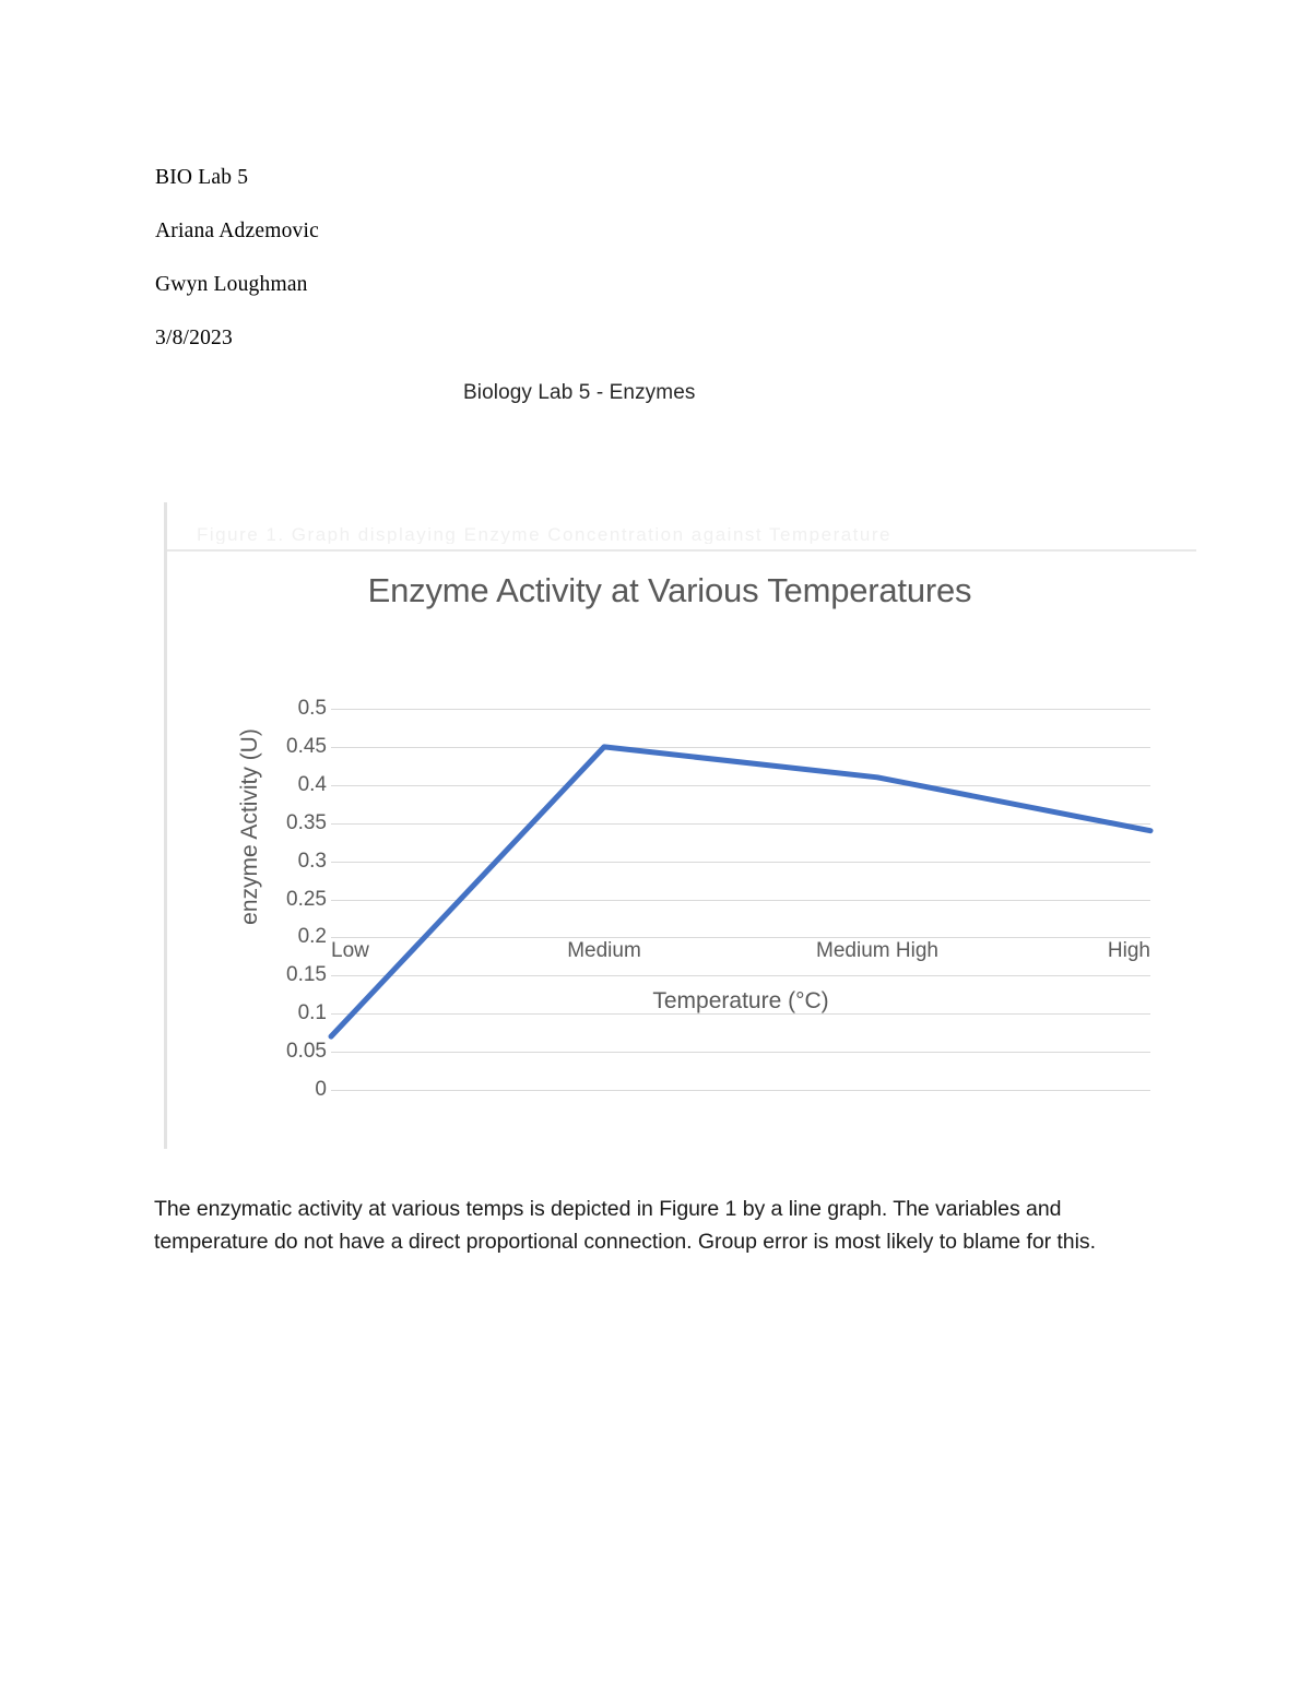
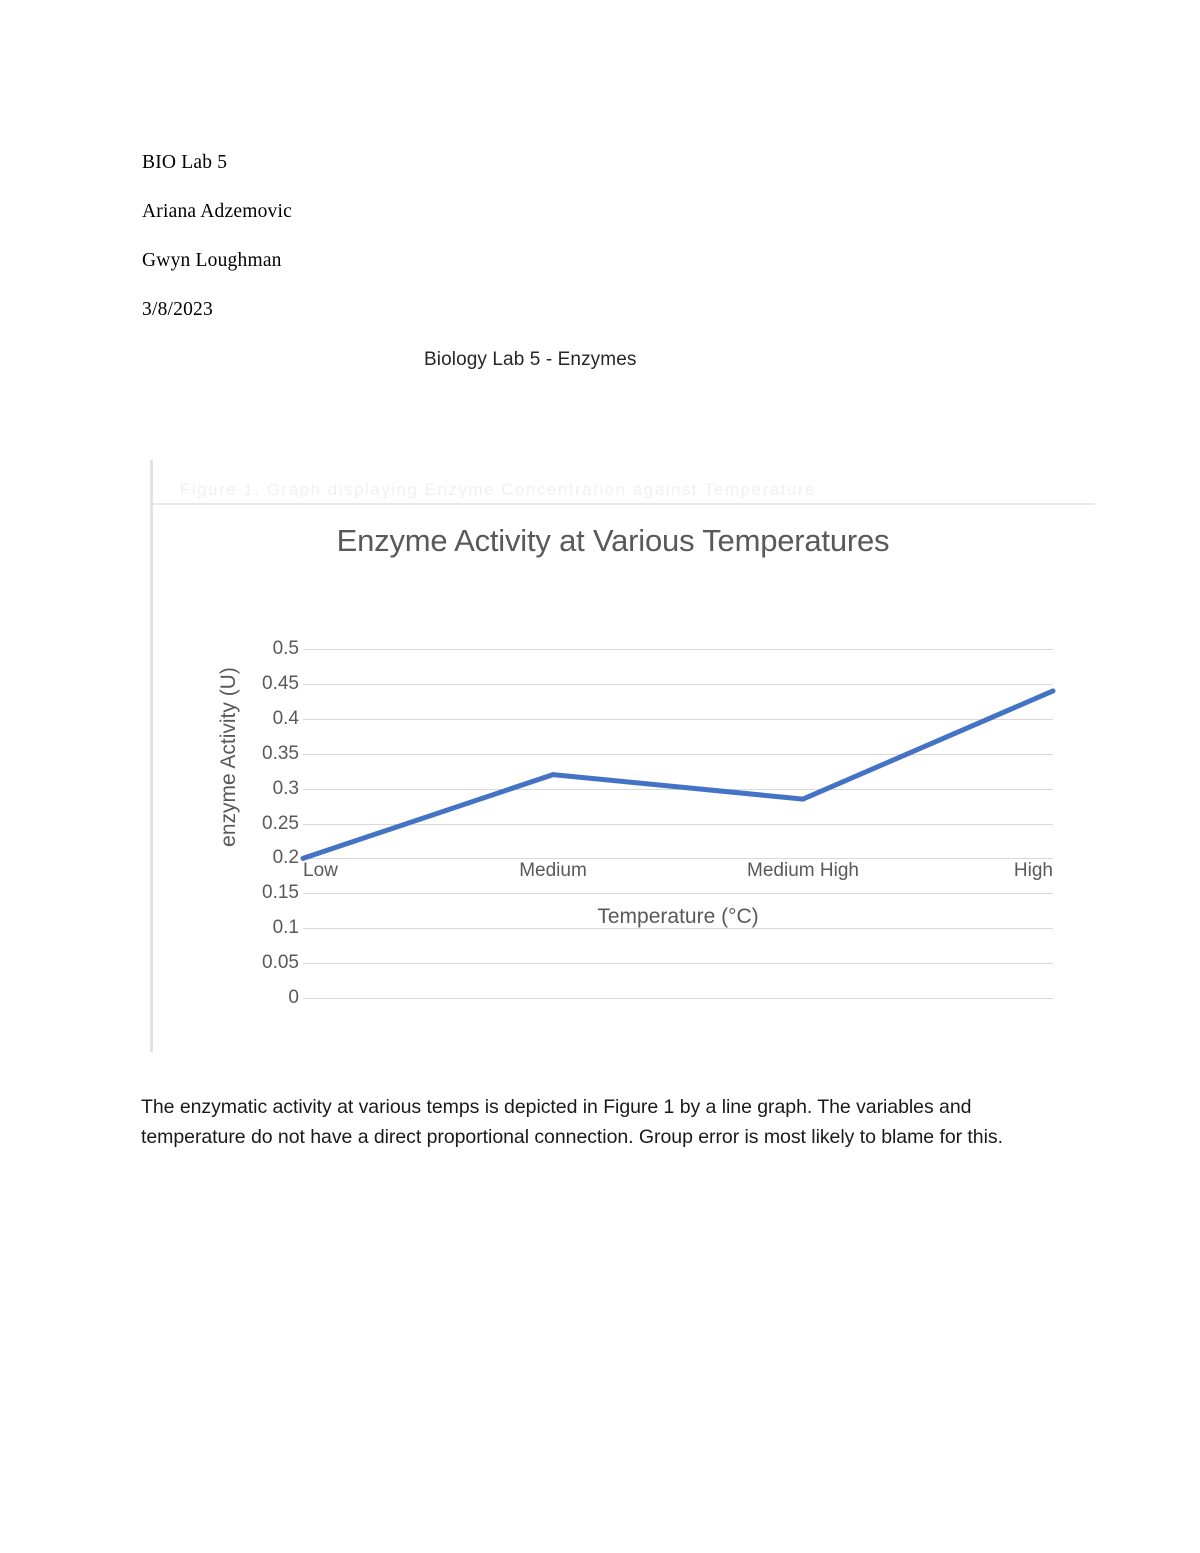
Low: 0.07 -> 0.20
Medium: 0.45 -> 0.32
Medium High: 0.41 -> 0.28
High: 0.34 -> 0.44
